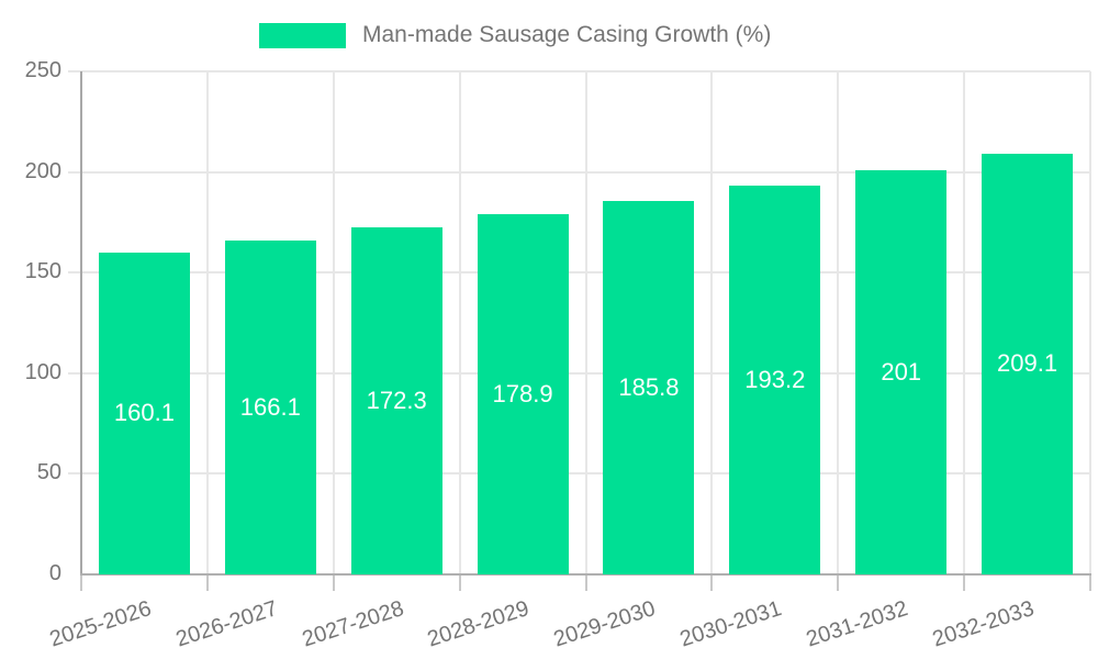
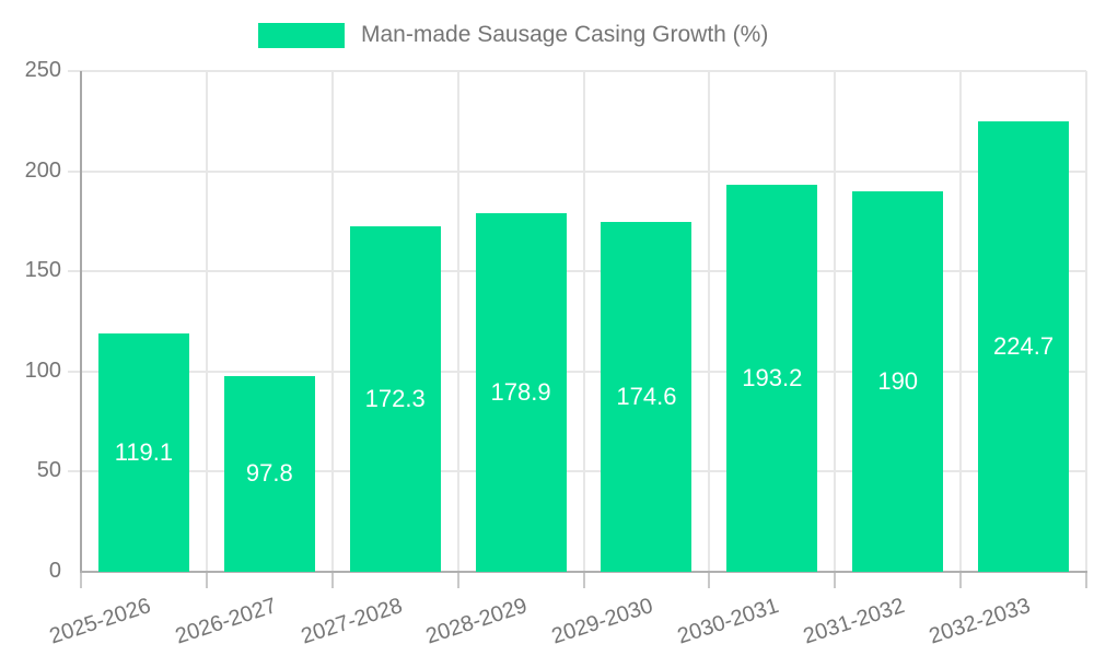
2025-2026: 160.1 -> 119.1
2026-2027: 166.1 -> 97.8
2029-2030: 185.8 -> 174.6
2031-2032: 201 -> 190
2032-2033: 209.1 -> 224.7
